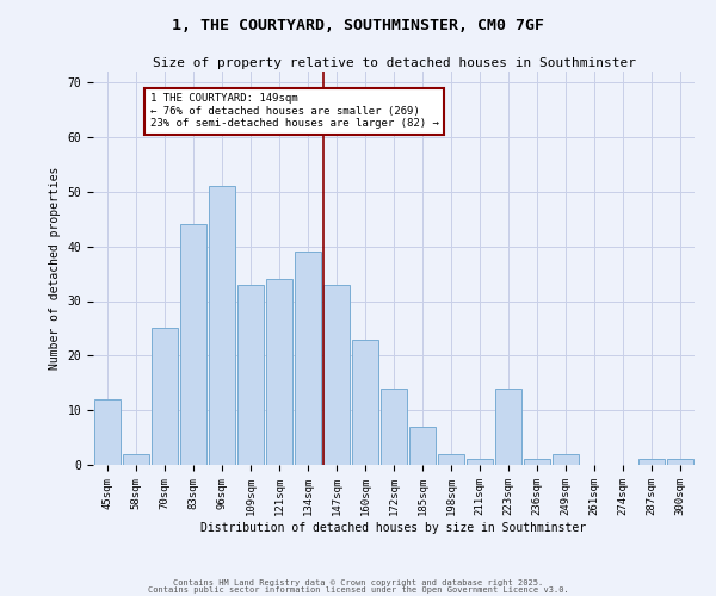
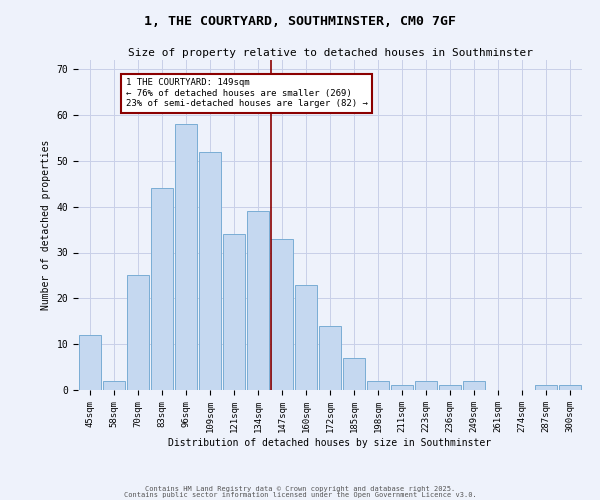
96sqm: 51 -> 58
109sqm: 33 -> 52
223sqm: 14 -> 2
